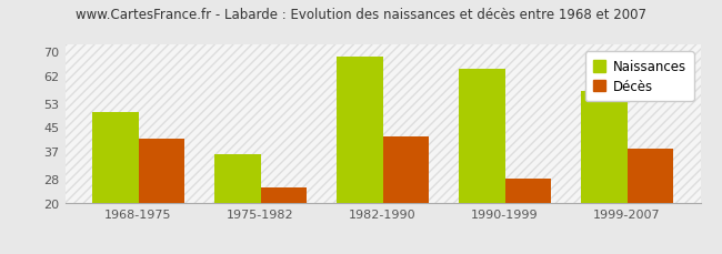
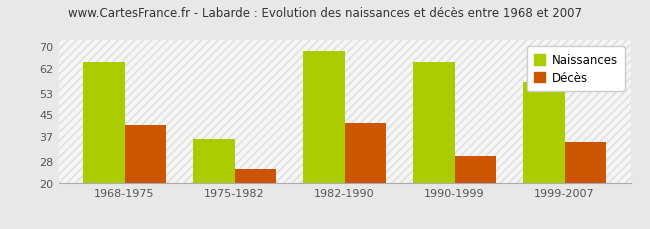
Naissances/1968-1975: 50 -> 64
Décès/1990-1999: 28 -> 30
Décès/1999-2007: 38 -> 35
